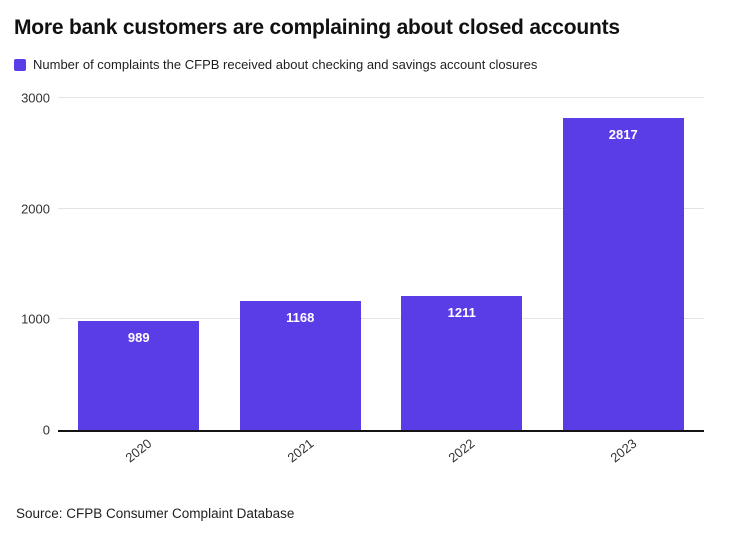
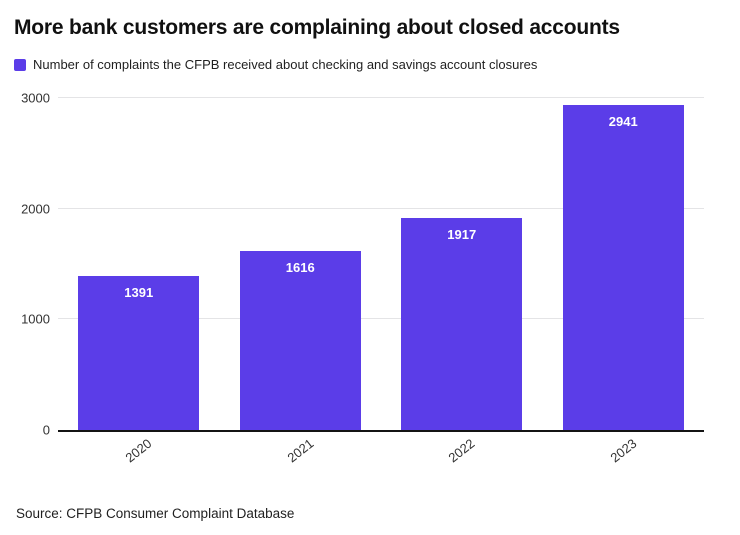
2020: 989 -> 1391
2021: 1168 -> 1616
2022: 1211 -> 1917
2023: 2817 -> 2941
